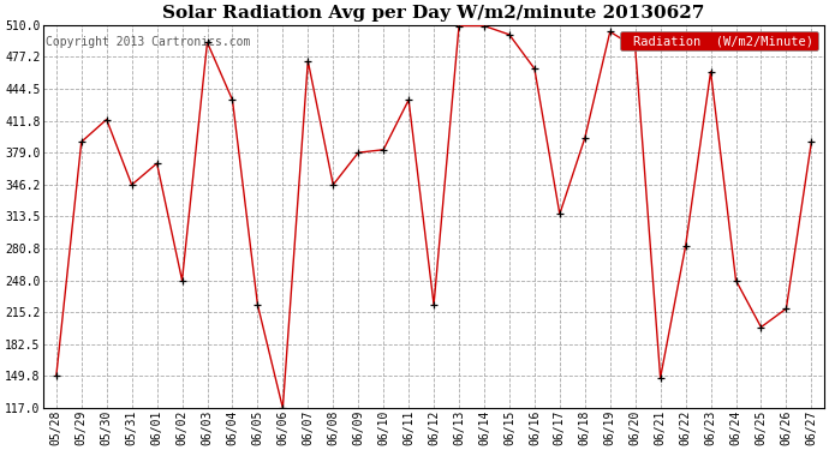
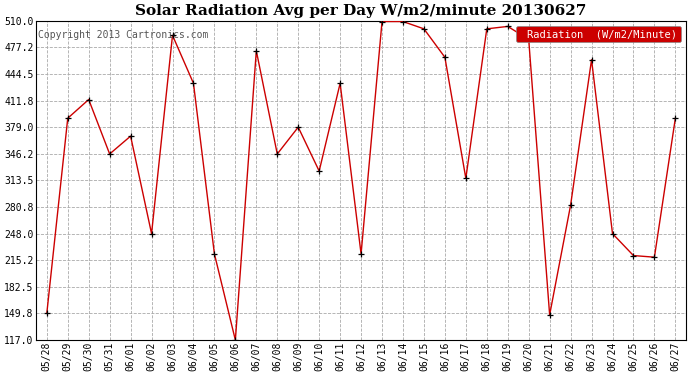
06/10: 382 -> 325
06/18: 394 -> 500
06/25: 200 -> 221
